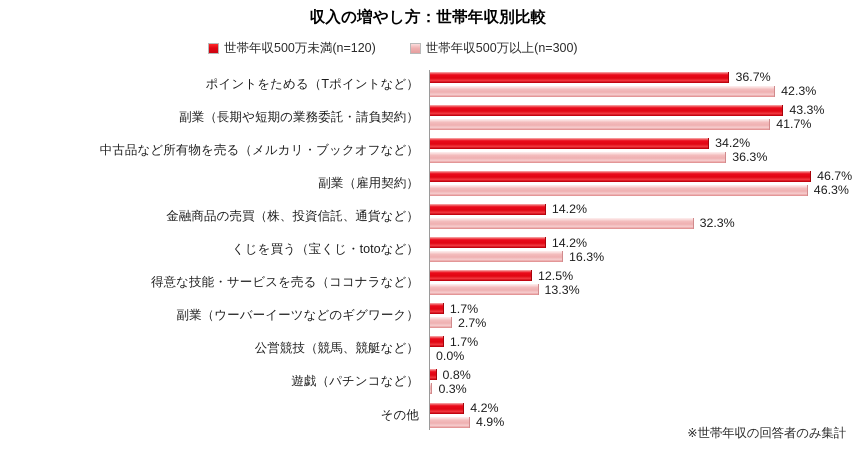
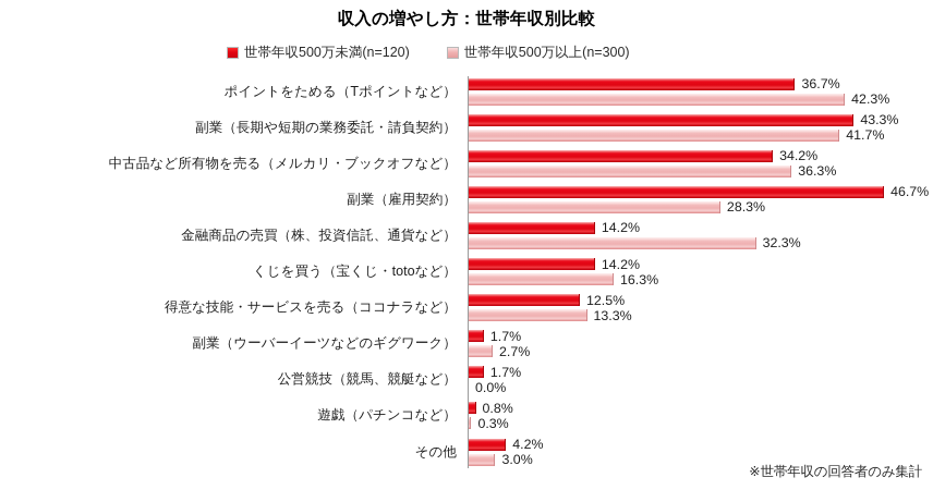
世帯年収500万以上(n=300)/副業（雇用契約）: 46.3% -> 28.3%
世帯年収500万以上(n=300)/その他: 4.9% -> 3.0%
